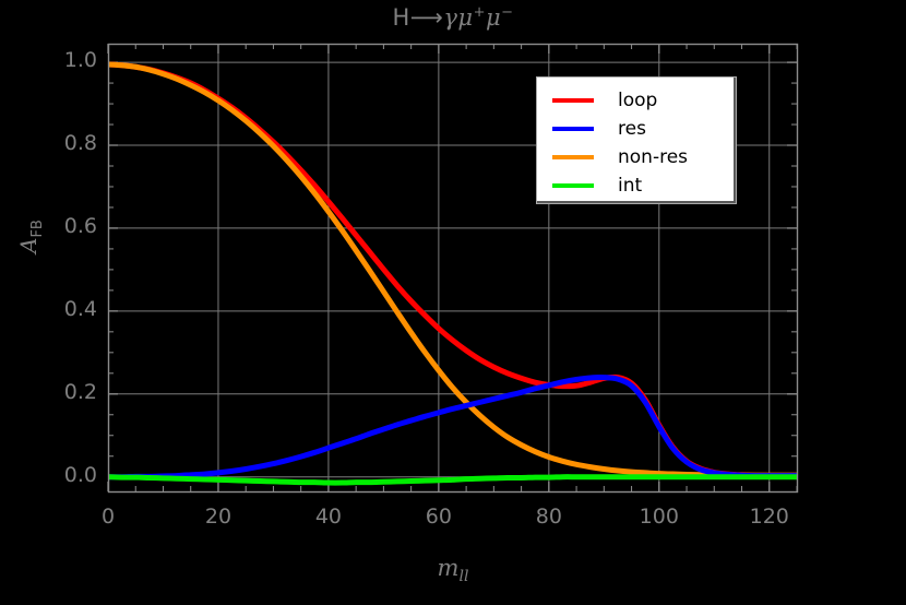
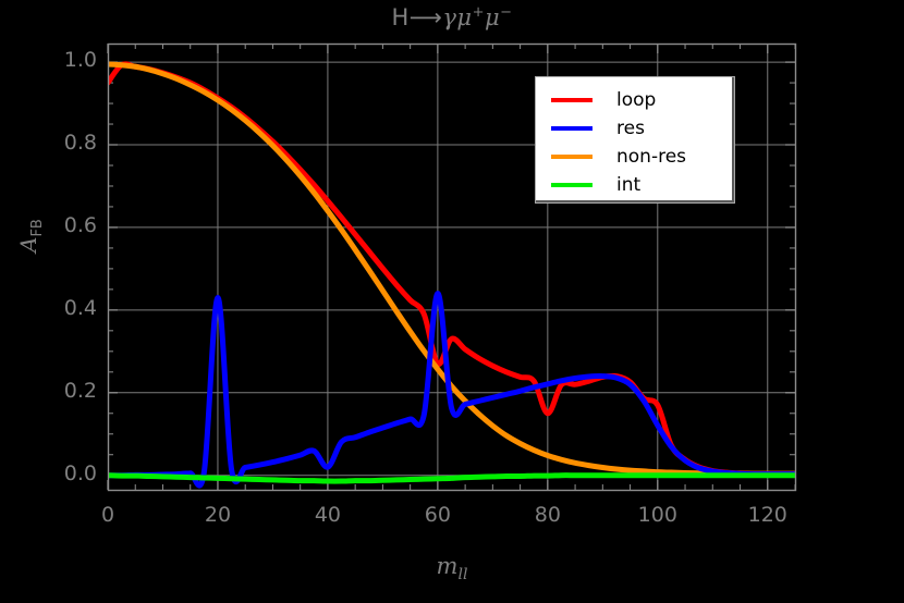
loop/0: 0.99 -> 0.95
res/20: 0.01 -> 0.43
res/40: 0.07 -> 0.02
loop/60: 0.36 -> 0.27
res/60: 0.15 -> 0.44
loop/80: 0.22 -> 0.15
loop/100: 0.12 -> 0.17
